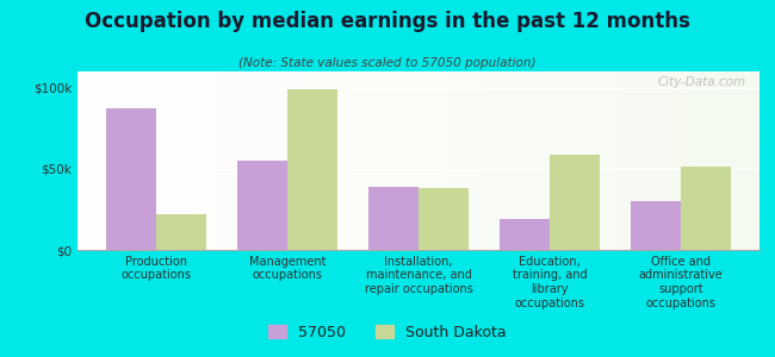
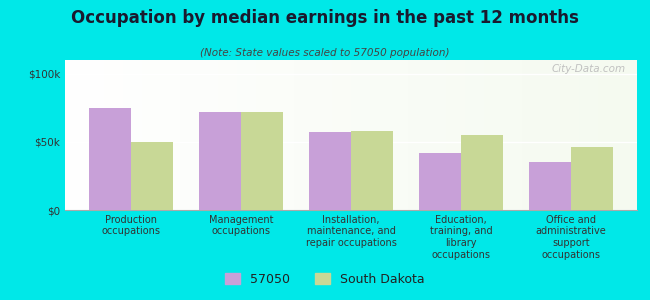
57050/Production occupations: $87k -> $75k
South Dakota/Production occupations: $22k -> $50k
57050/Management occupations: $55k -> $72k
South Dakota/Management occupations: $99k -> $72k
57050/Installation, maintenance, and repair occupations: $39k -> $57k
South Dakota/Installation, maintenance, and repair occupations: $38k -> $58k
57050/Education, training, and library occupations: $19k -> $42k
South Dakota/Education, training, and library occupations: $59k -> $55k
57050/Office and administrative support occupations: $30k -> $35k
South Dakota/Office and administrative support occupations: $51k -> $46k
